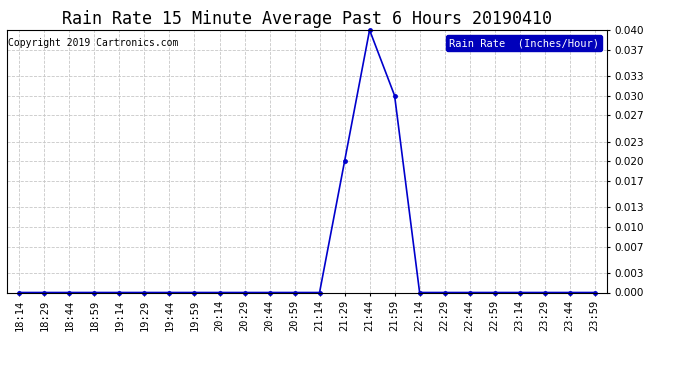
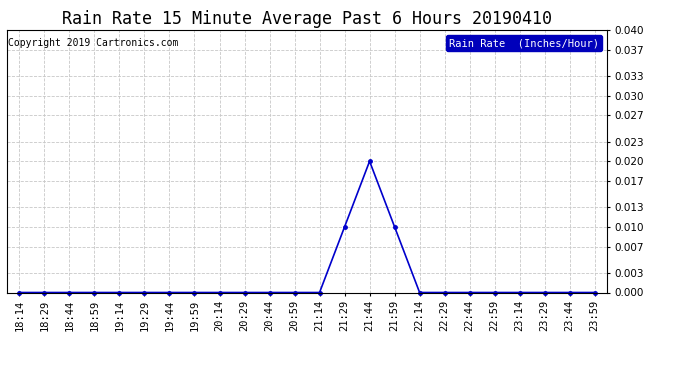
21:29: 0.02 -> 0.01
21:44: 0.04 -> 0.02
21:59: 0.03 -> 0.01
